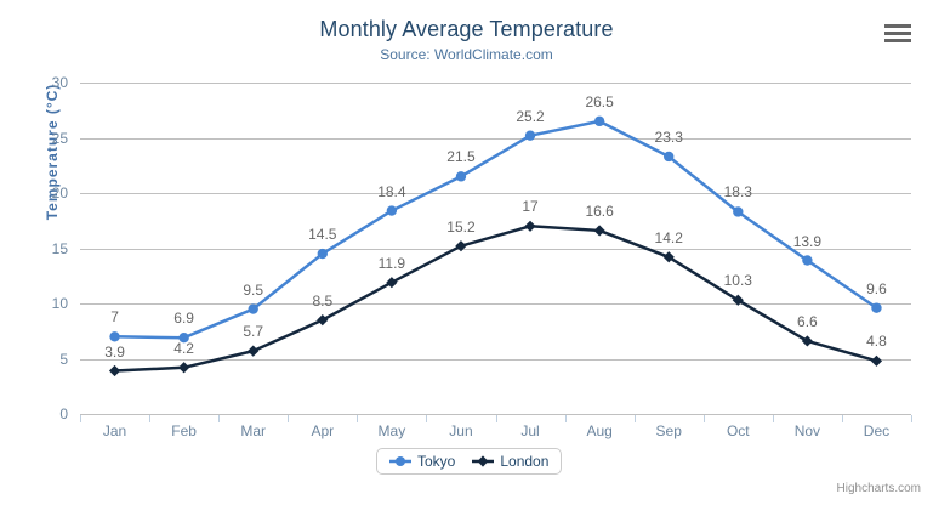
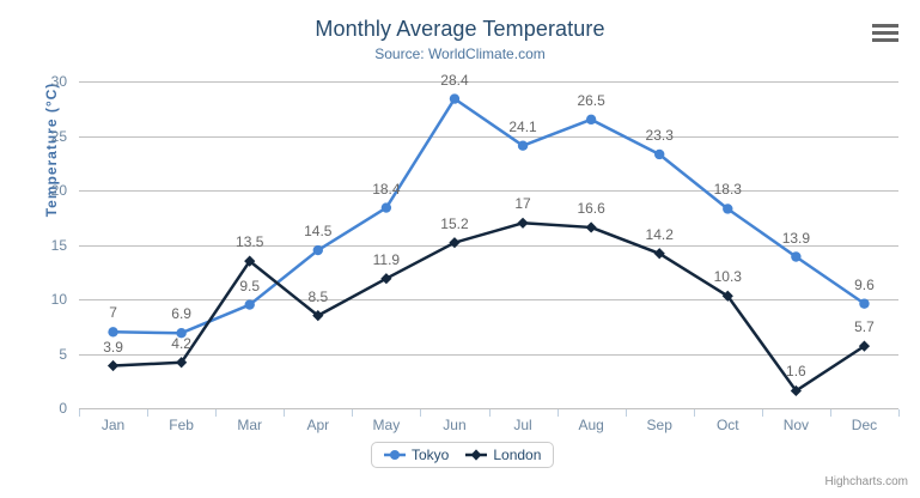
London/Mar: 5.7 -> 13.5
Tokyo/Jun: 21.5 -> 28.4
Tokyo/Jul: 25.2 -> 24.1
London/Nov: 6.6 -> 1.6
London/Dec: 4.8 -> 5.7
